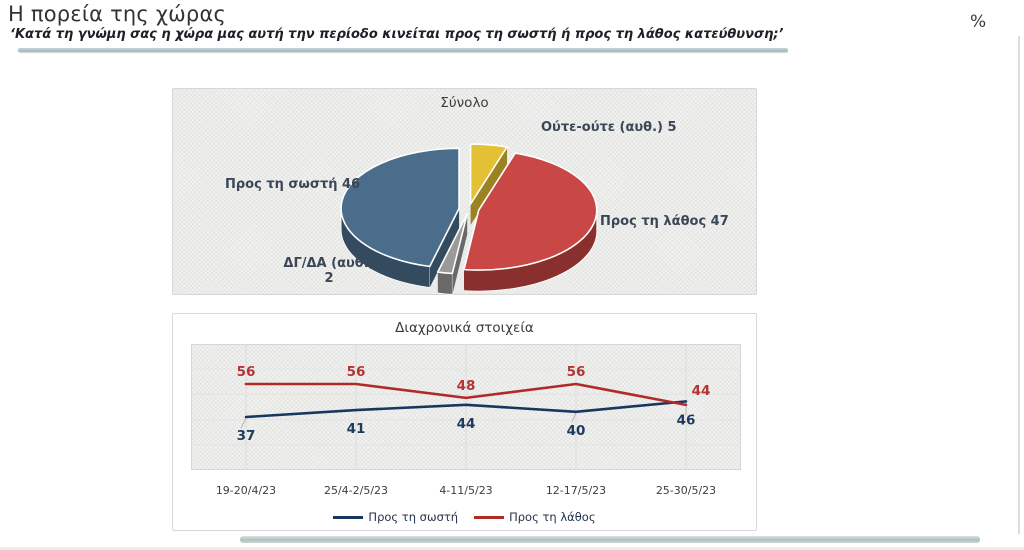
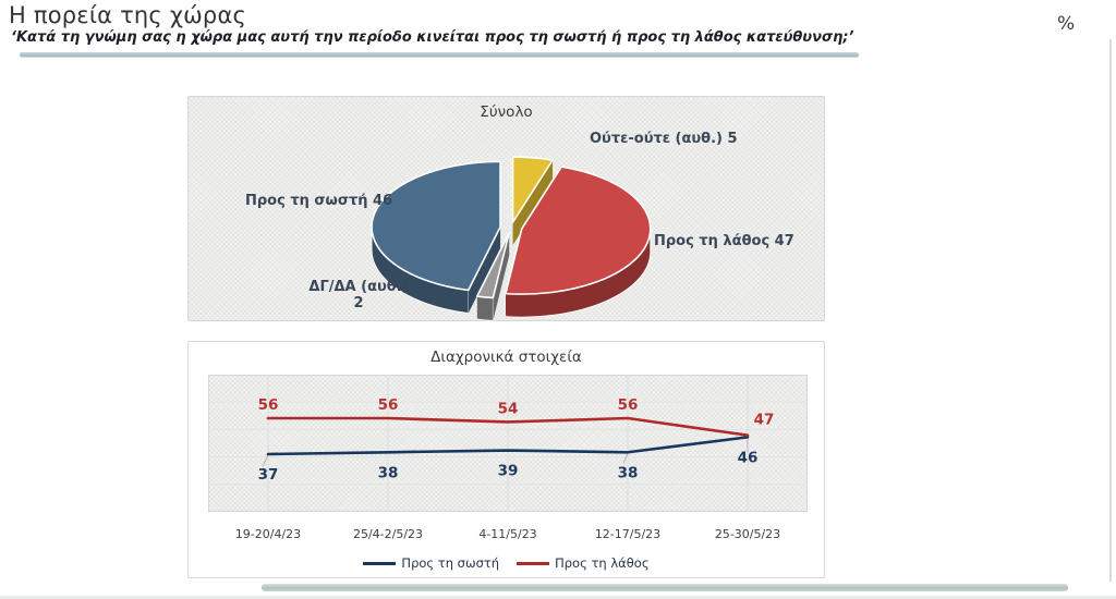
Διαχρονικά στοιχεία/Προς τη σωστή/25/4-2/5/23: 41 -> 38
Διαχρονικά στοιχεία/Προς τη σωστή/4-11/5/23: 44 -> 39
Διαχρονικά στοιχεία/Προς τη λάθος/4-11/5/23: 48 -> 54
Διαχρονικά στοιχεία/Προς τη σωστή/12-17/5/23: 40 -> 38
Διαχρονικά στοιχεία/Προς τη λάθος/25-30/5/23: 44 -> 47
